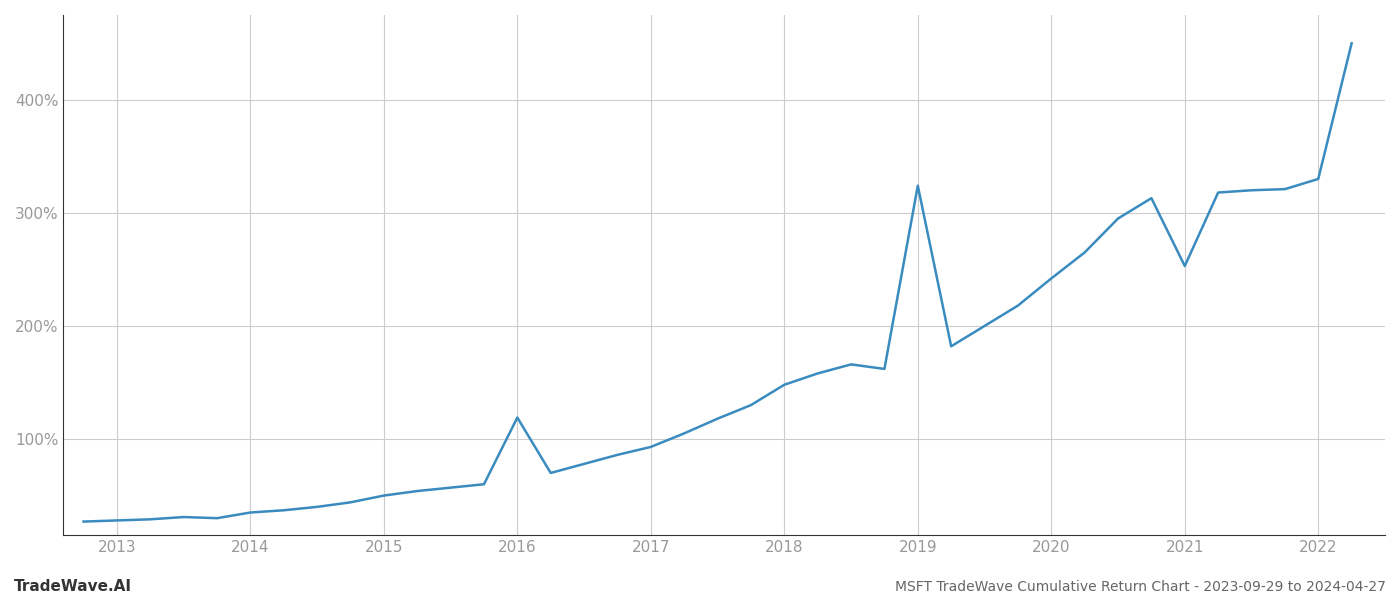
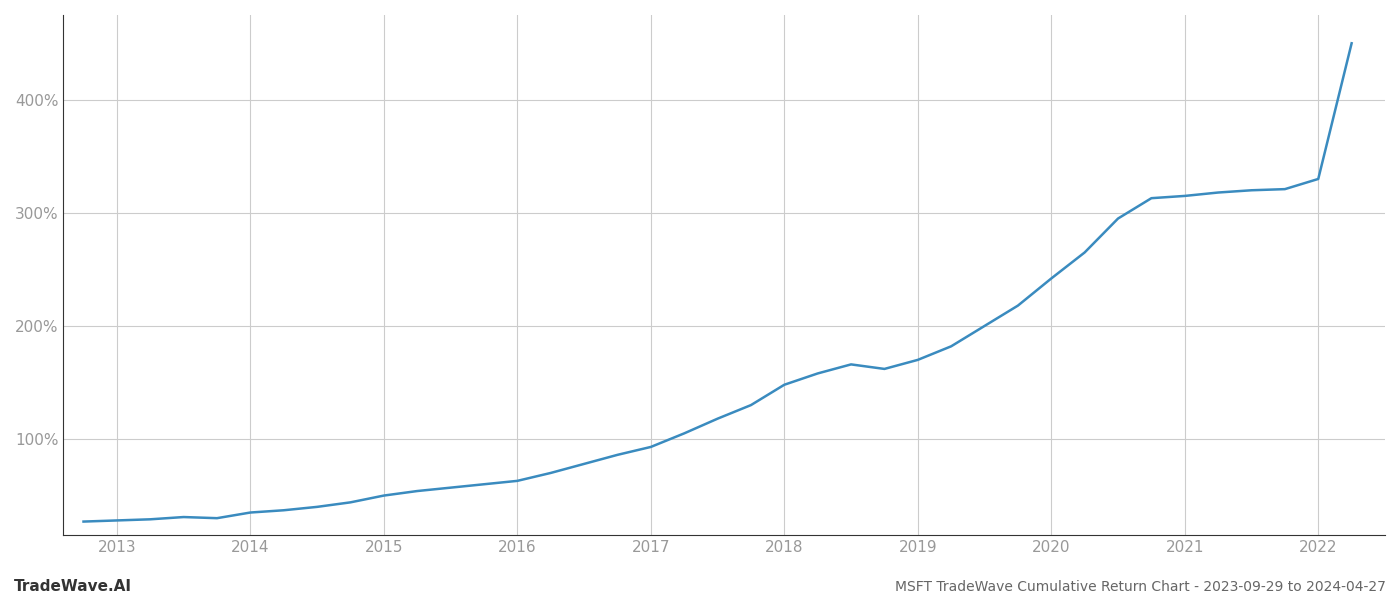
2016: 119% -> 63%
2019: 324% -> 170%
2021: 253% -> 315%
